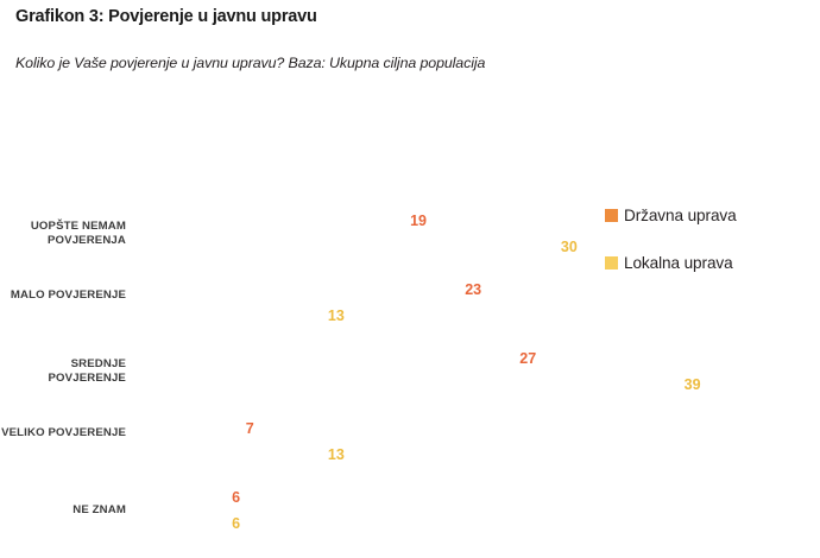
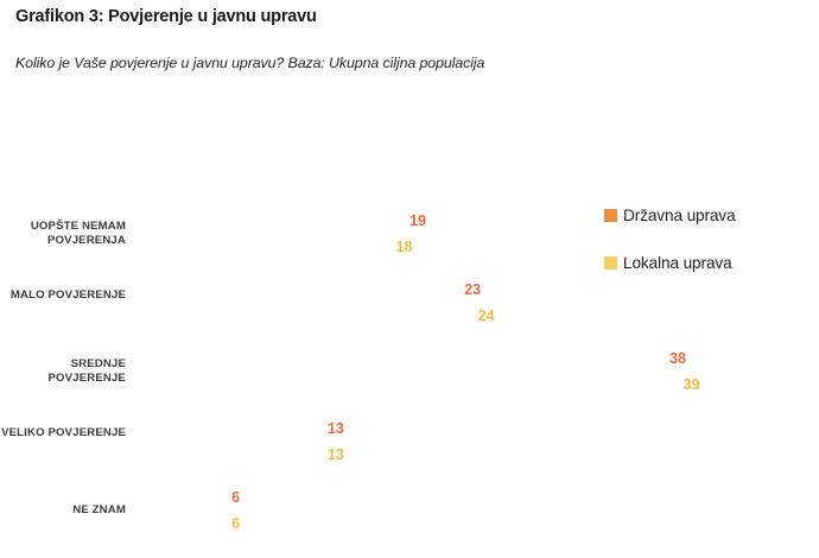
Lokalna uprava/UOPŠTE NEMAM POVJERENJA: 30 -> 18
Lokalna uprava/MALO POVJERENJE: 13 -> 24
Državna uprava/SREDNJE POVJERENJE: 27 -> 38
Državna uprava/VELIKO POVJERENJE: 7 -> 13
